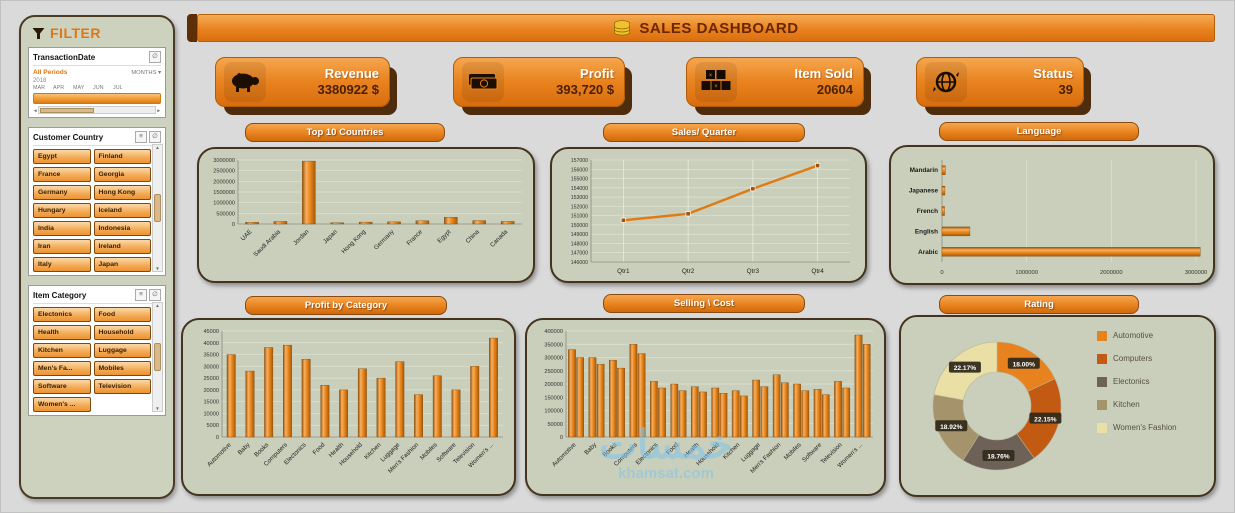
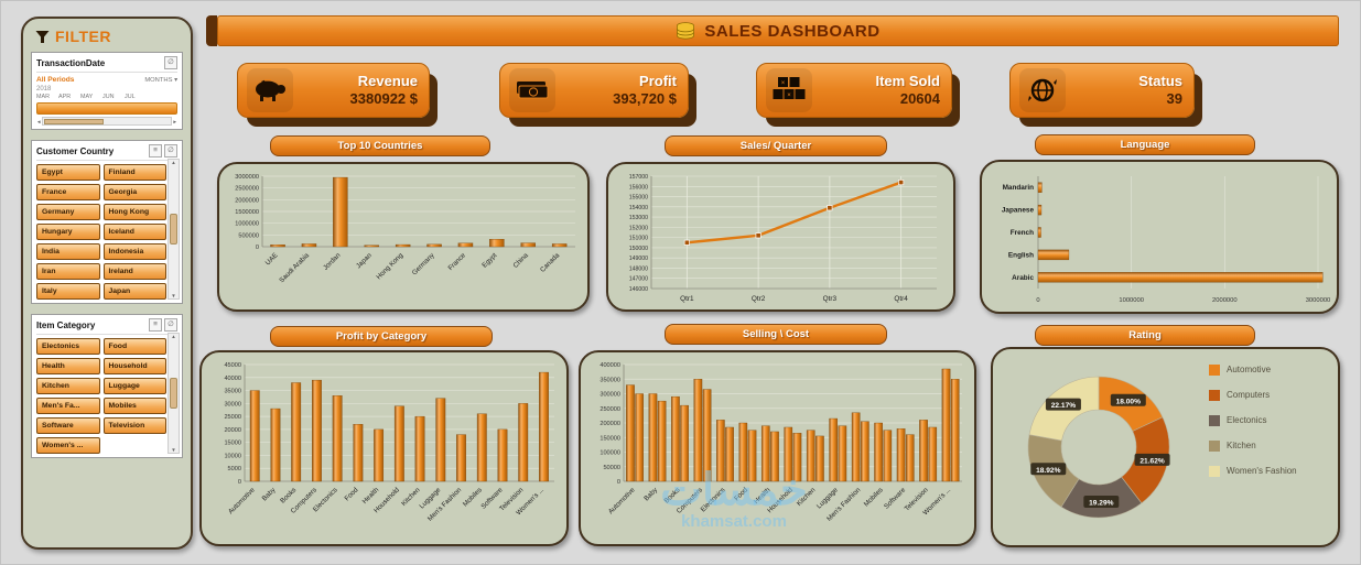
Rating/Computers: 22.15% -> 21.62%
Rating/Electonics: 18.76% -> 19.29%
